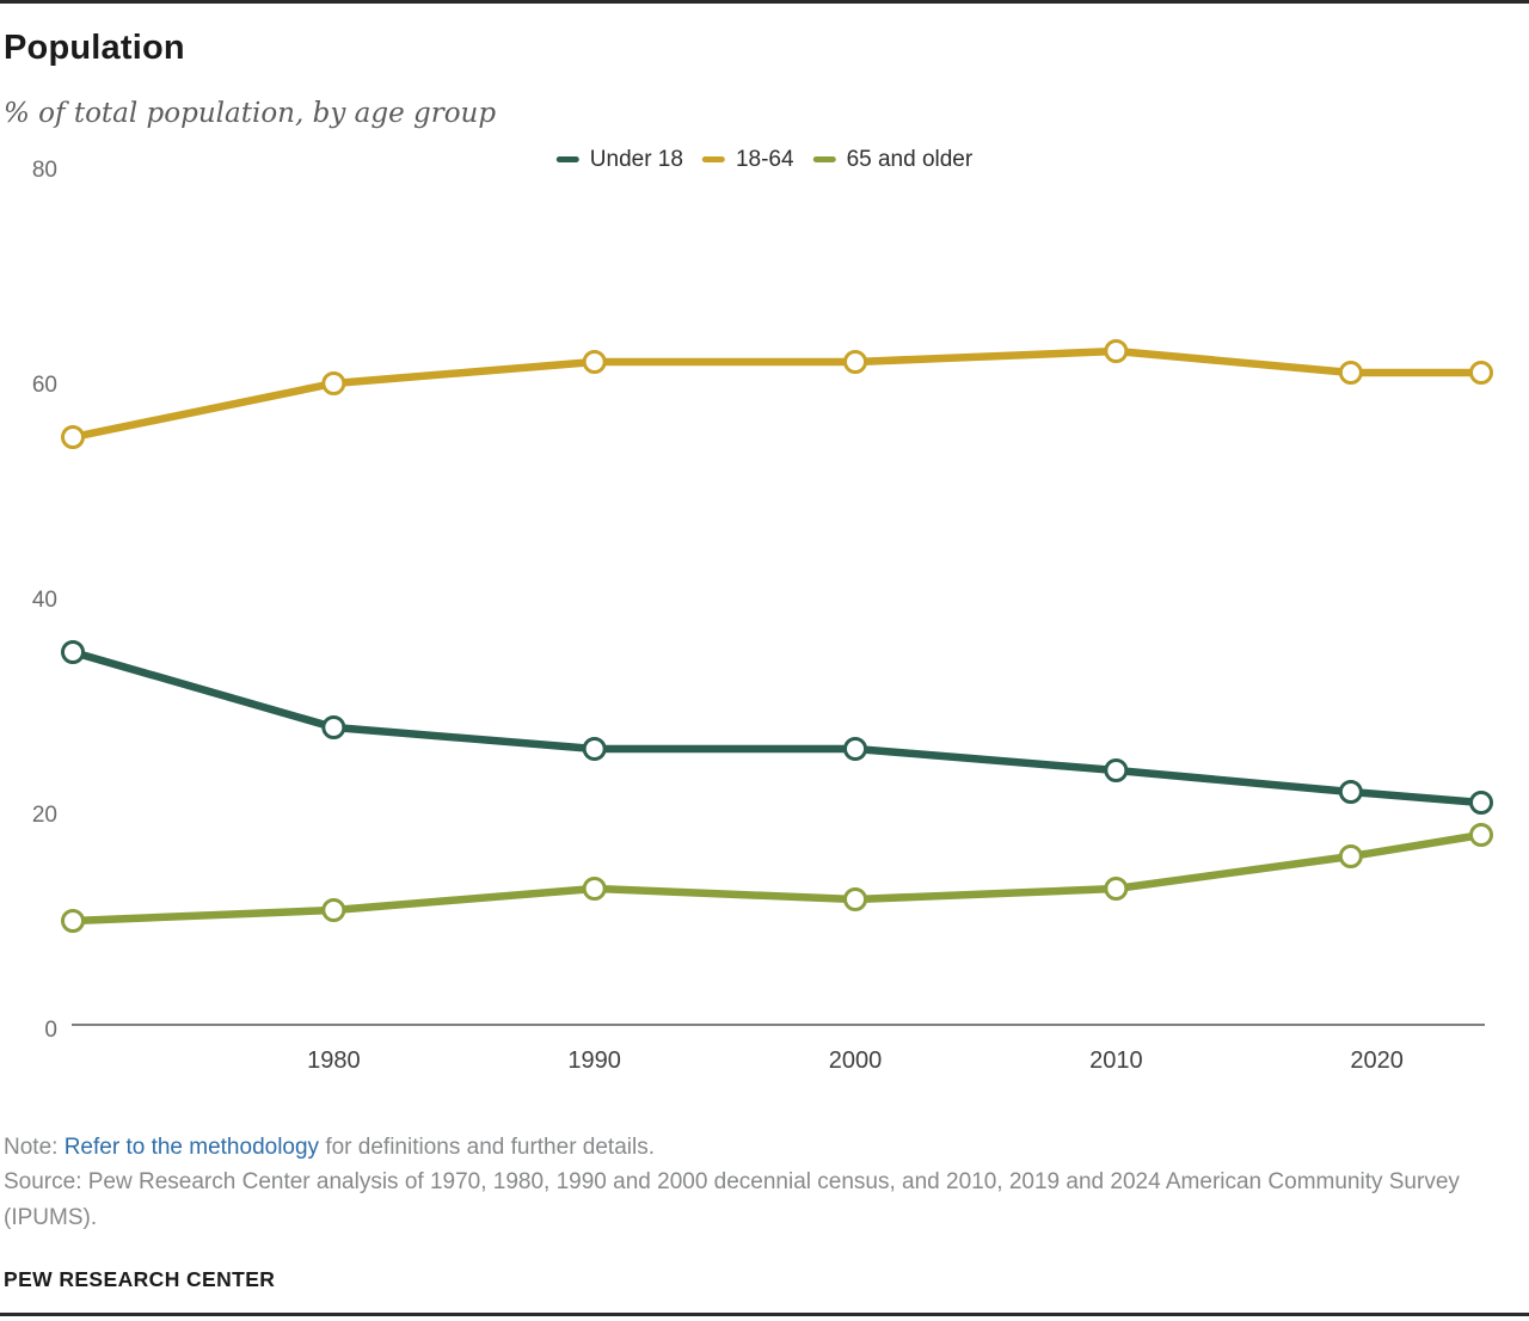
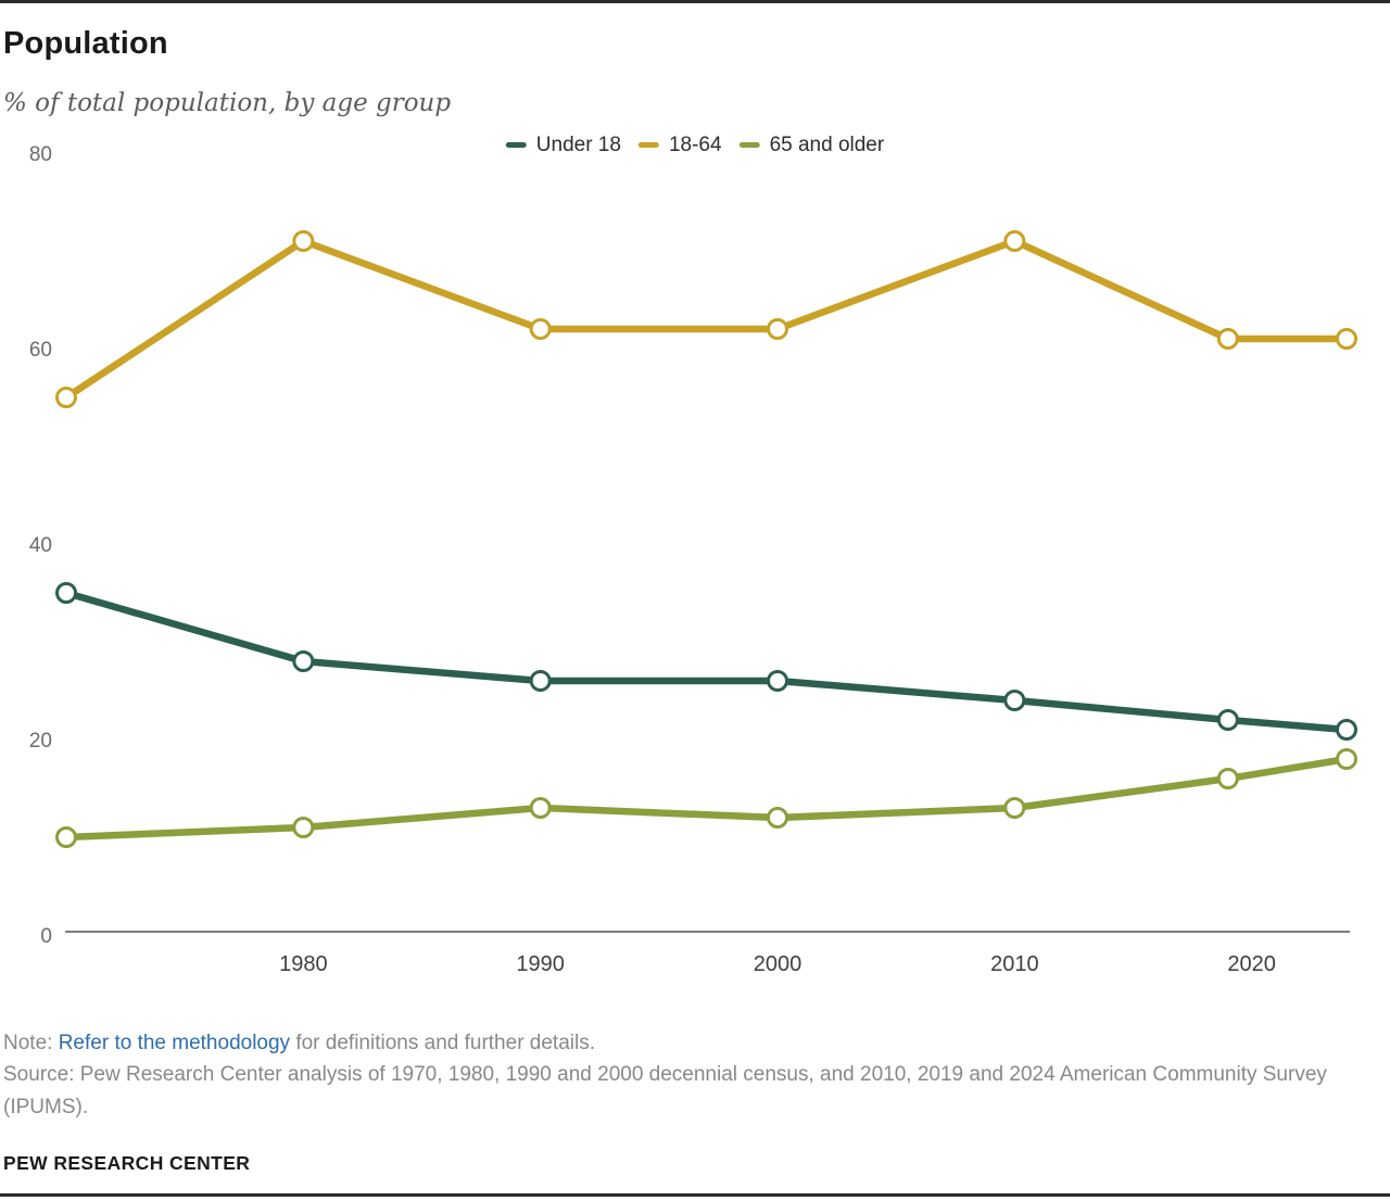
18-64/1980: 60 -> 71
18-64/2010: 63 -> 71
